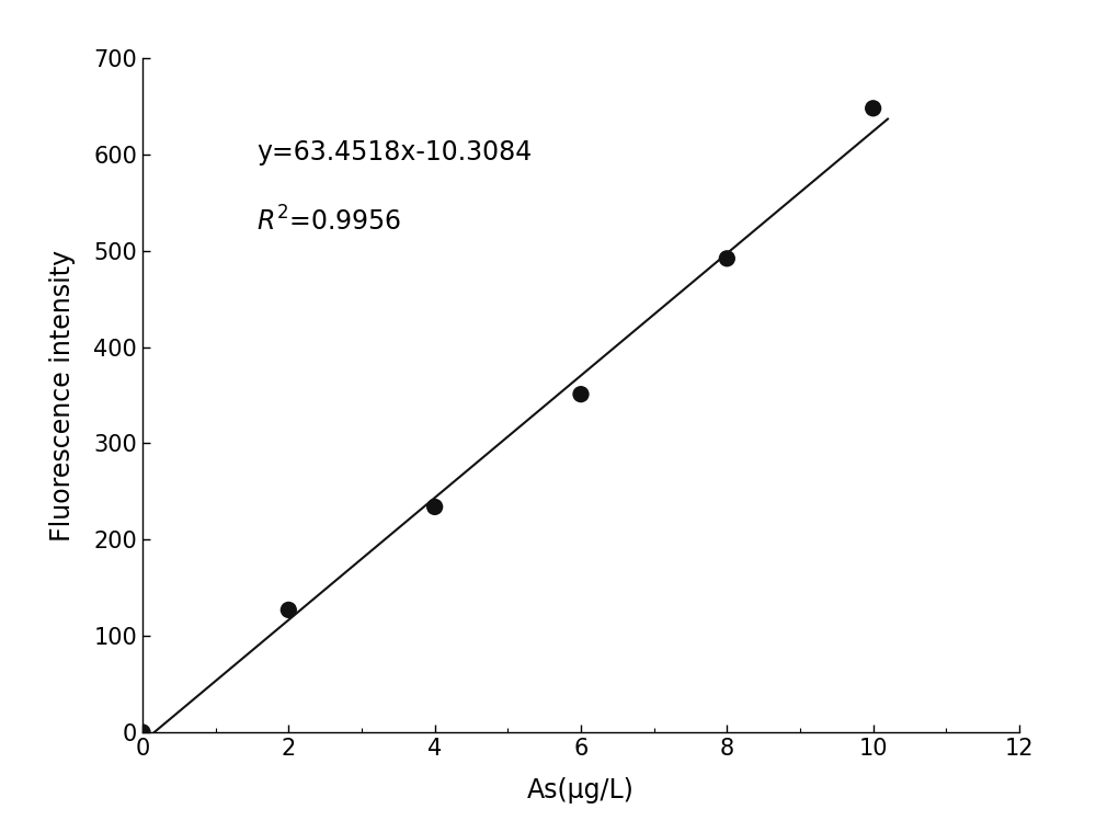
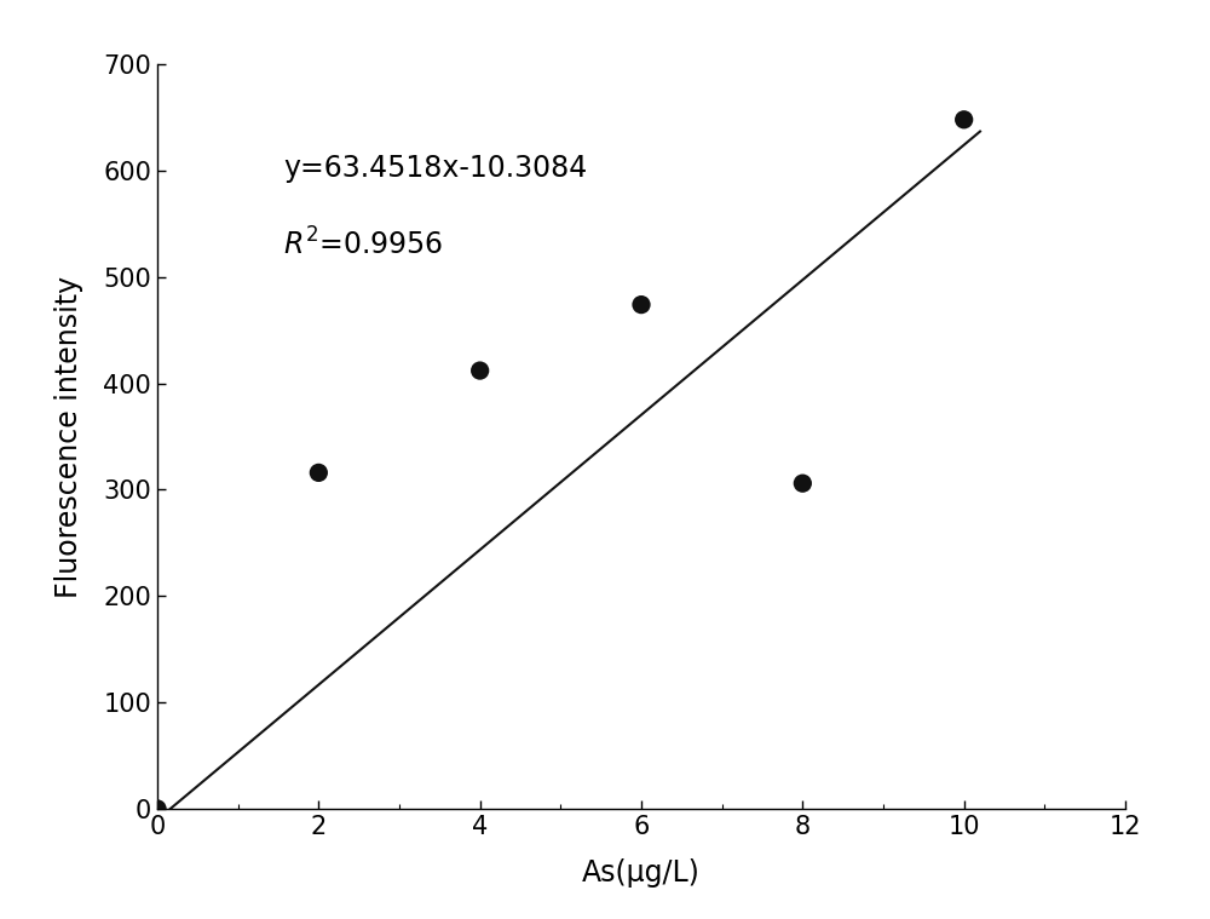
2: 127 -> 316
4: 234 -> 412
6: 351 -> 474
8: 492 -> 306
